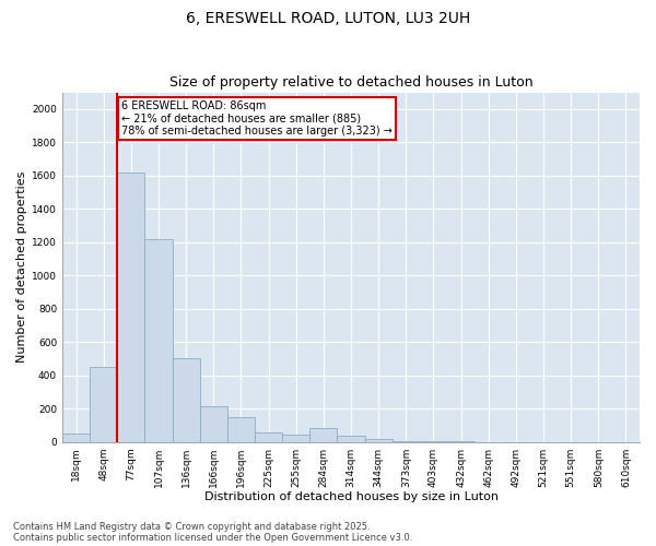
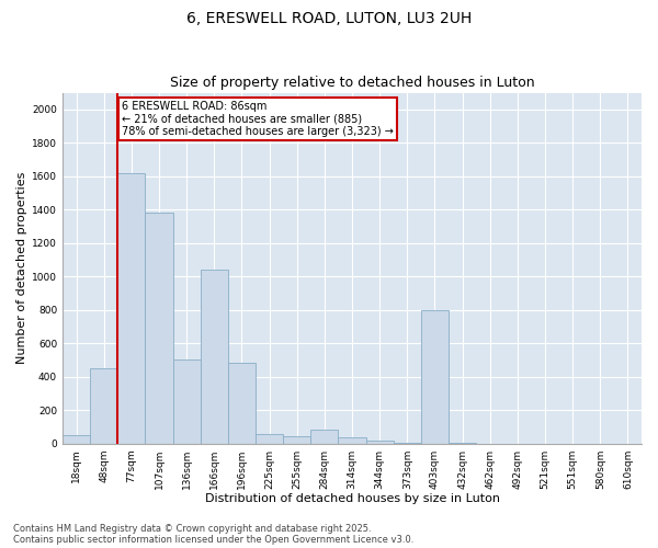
107sqm: 1220 -> 1380
166sqm: 220 -> 1040
196sqm: 150 -> 480
403sqm: 0 -> 800
